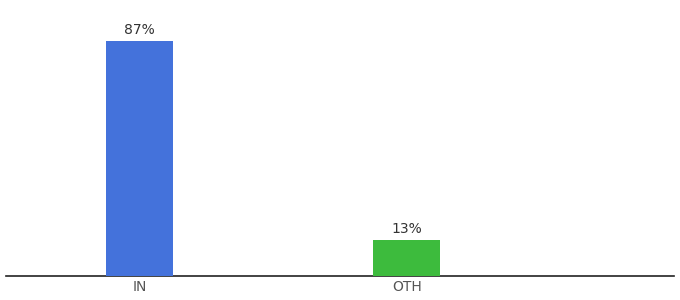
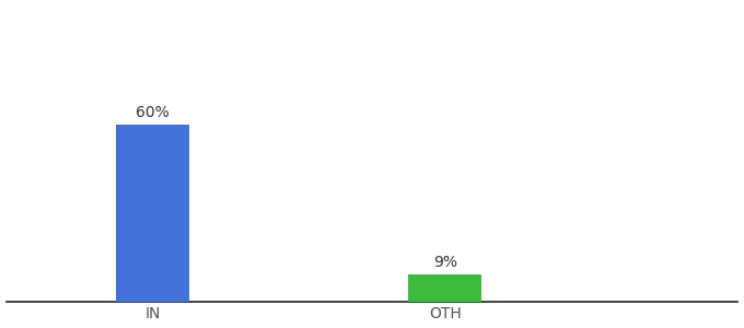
IN: 87% -> 60%
OTH: 13% -> 9%
